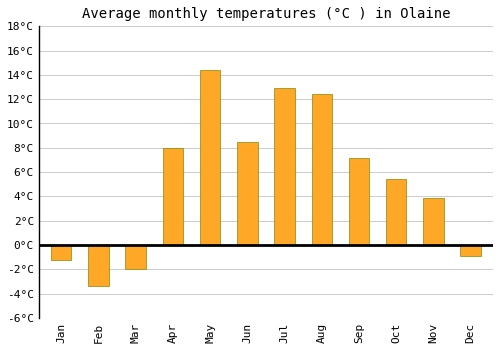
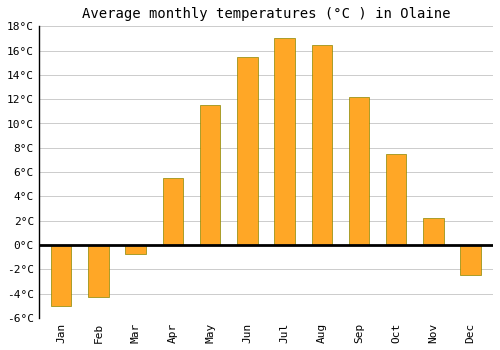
Jan: -1.2°C -> -5.0°C
Feb: -3.4°C -> -4.3°C
Mar: -2.0°C -> -0.7°C
Apr: 8.0°C -> 5.5°C
May: 14.4°C -> 11.5°C
Jun: 8.5°C -> 15.5°C
Jul: 12.9°C -> 17.0°C
Aug: 12.4°C -> 16.5°C
Sep: 7.2°C -> 12.2°C
Oct: 5.4°C -> 7.5°C
Nov: 3.9°C -> 2.2°C
Dec: -0.9°C -> -2.5°C
